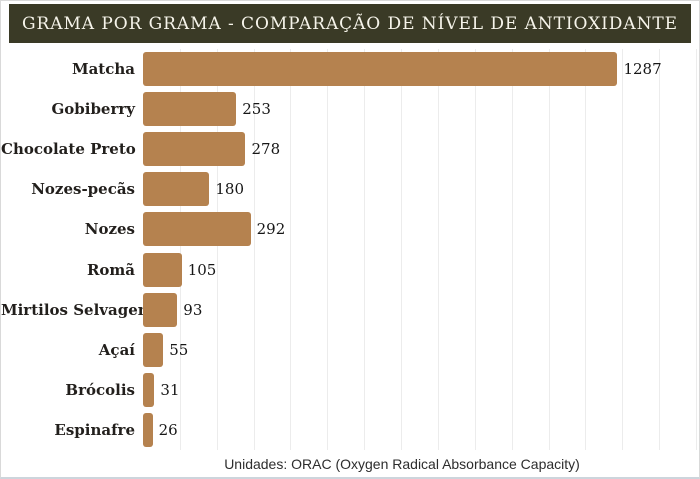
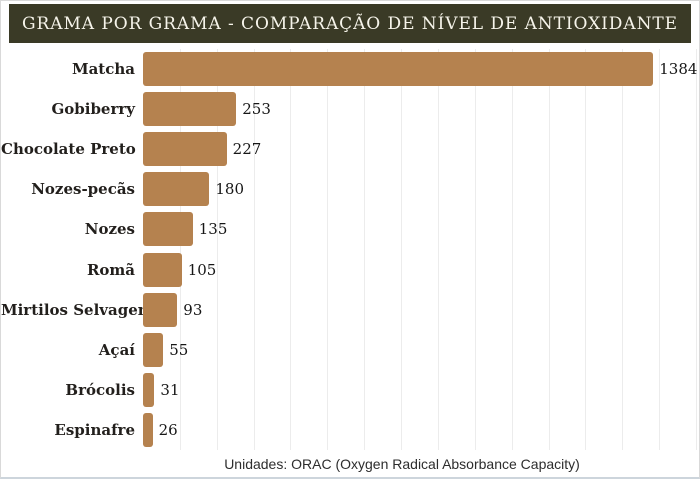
Matcha: 1287 -> 1384
Chocolate Preto: 278 -> 227
Nozes: 292 -> 135
